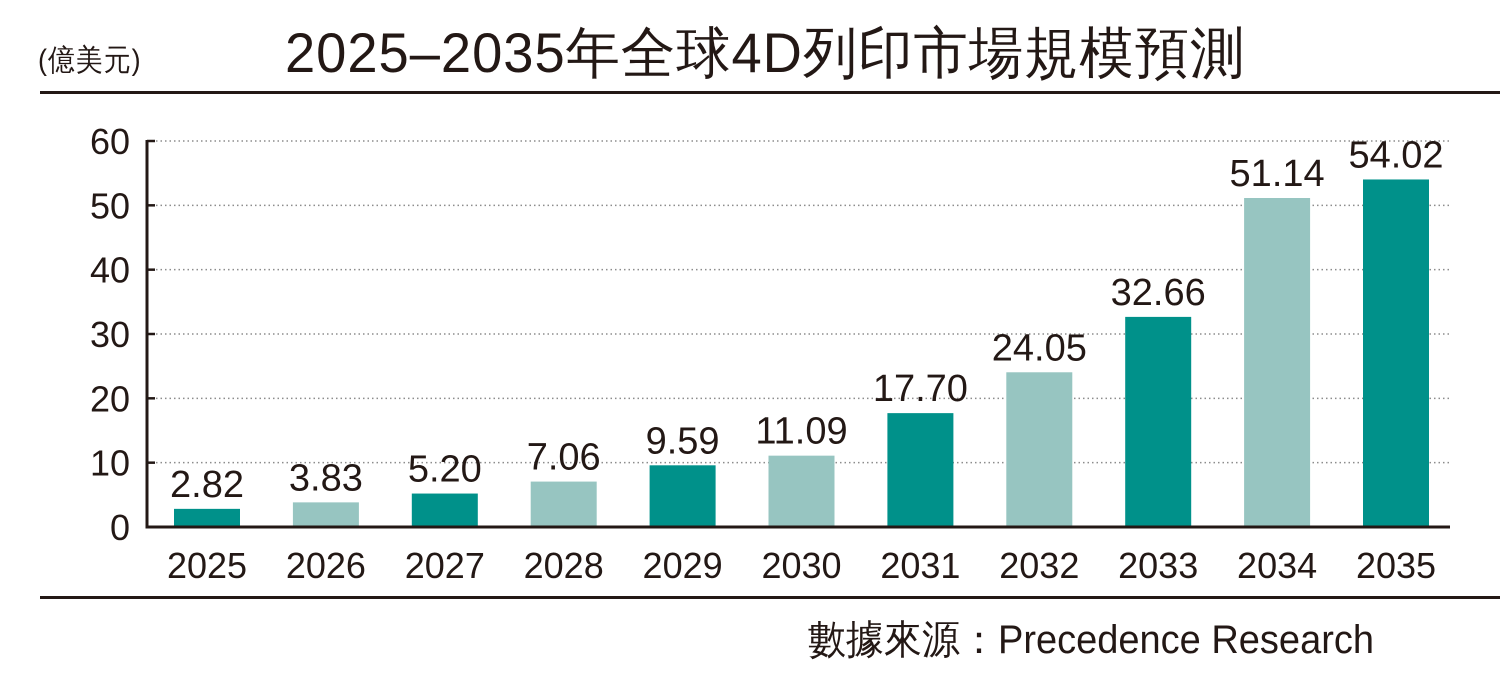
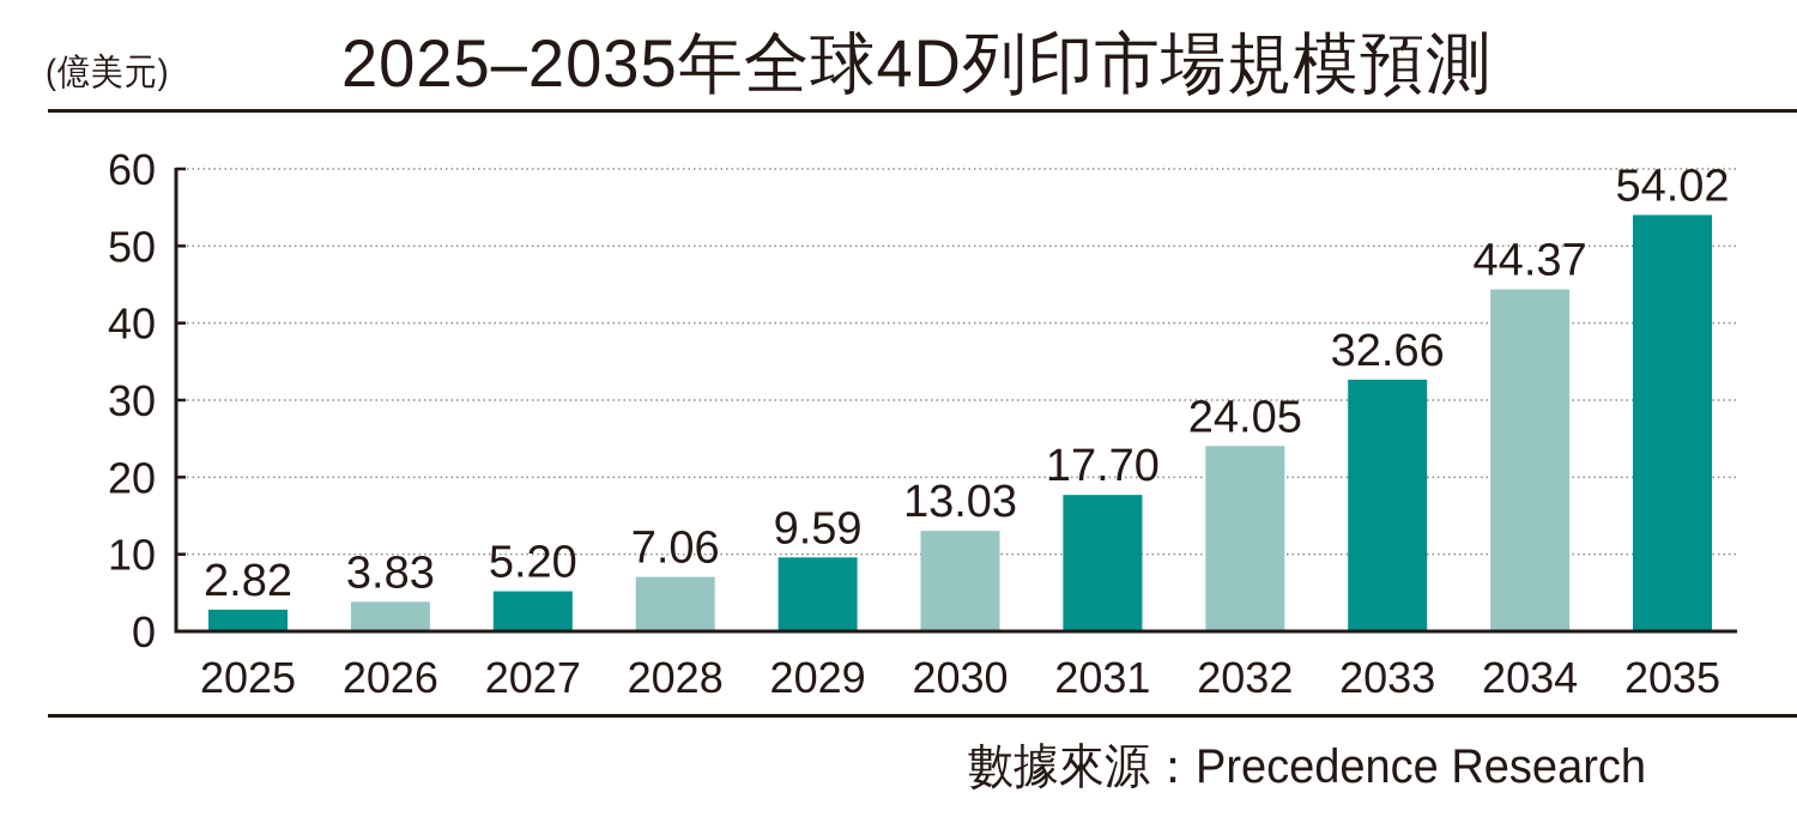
2030: 11.09 -> 13.03
2034: 51.14 -> 44.37
